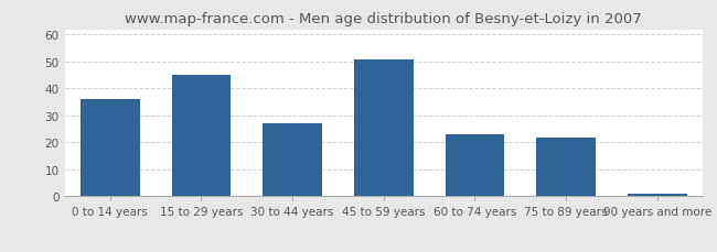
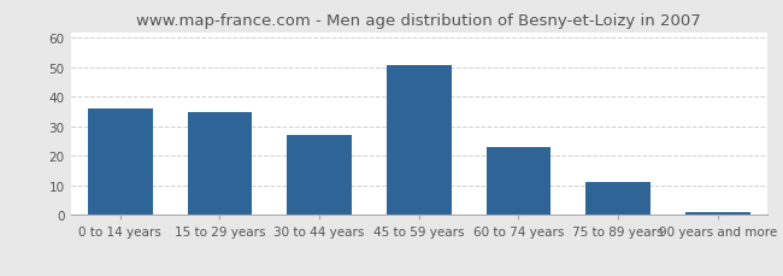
15 to 29 years: 45 -> 35
75 to 89 years: 22 -> 11
